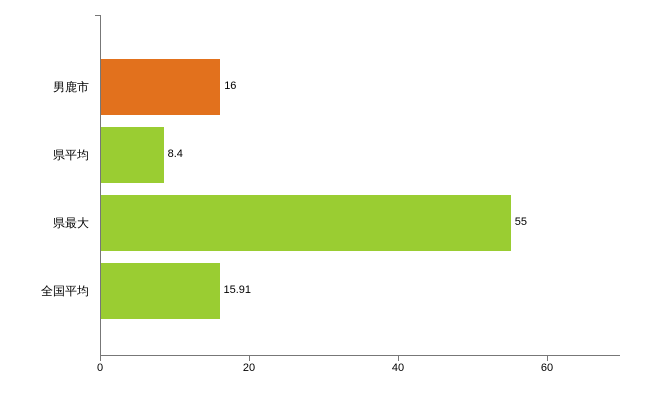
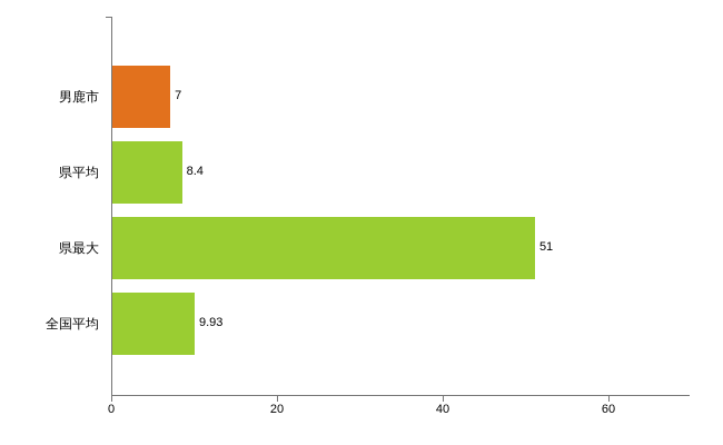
男鹿市: 16 -> 7
県最大: 55 -> 51
全国平均: 15.91 -> 9.93
